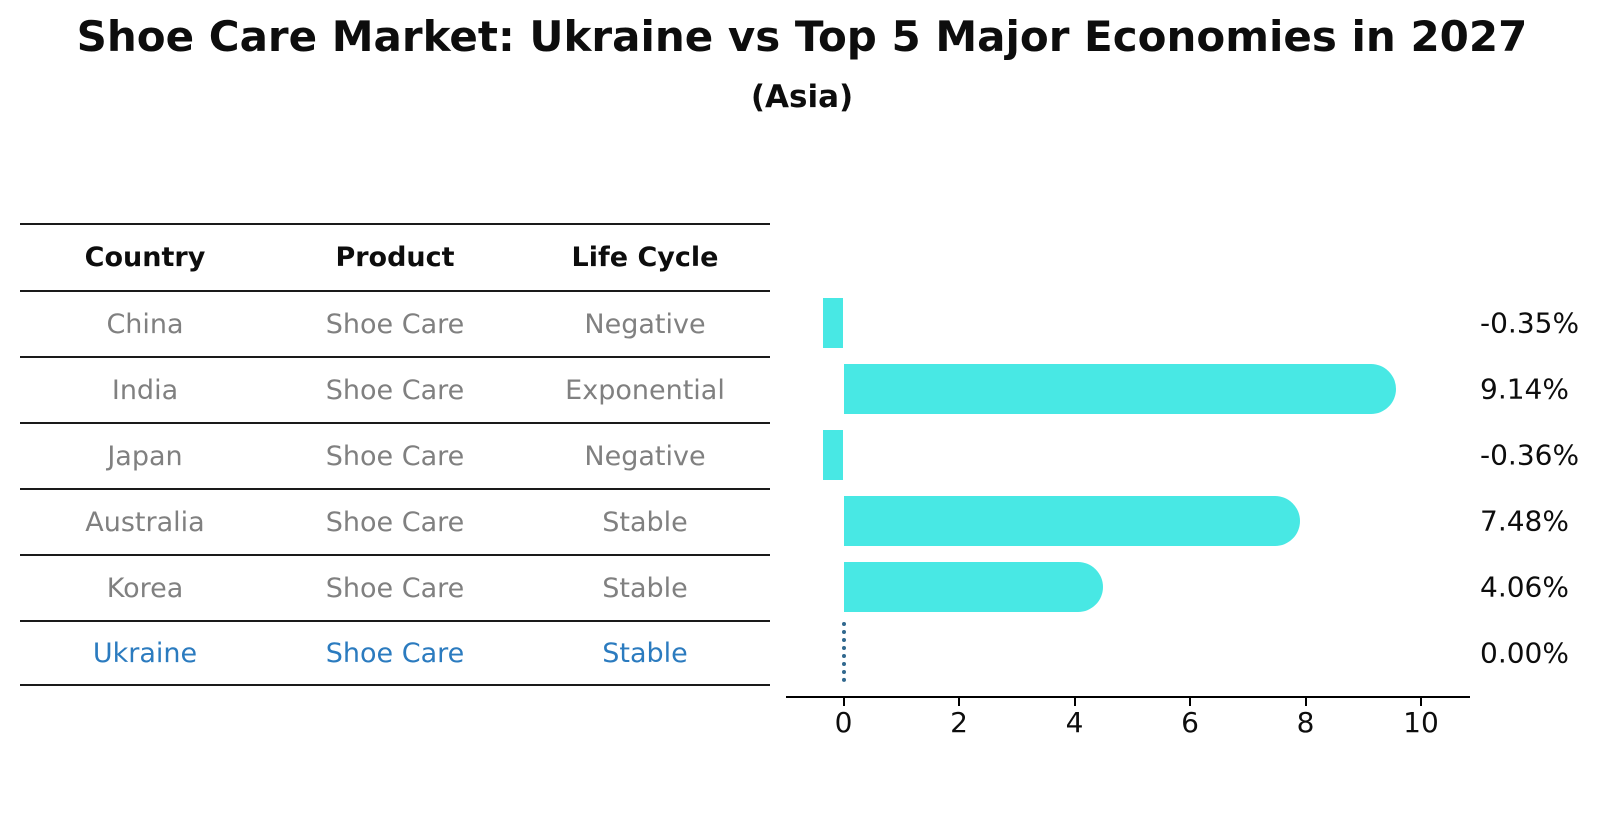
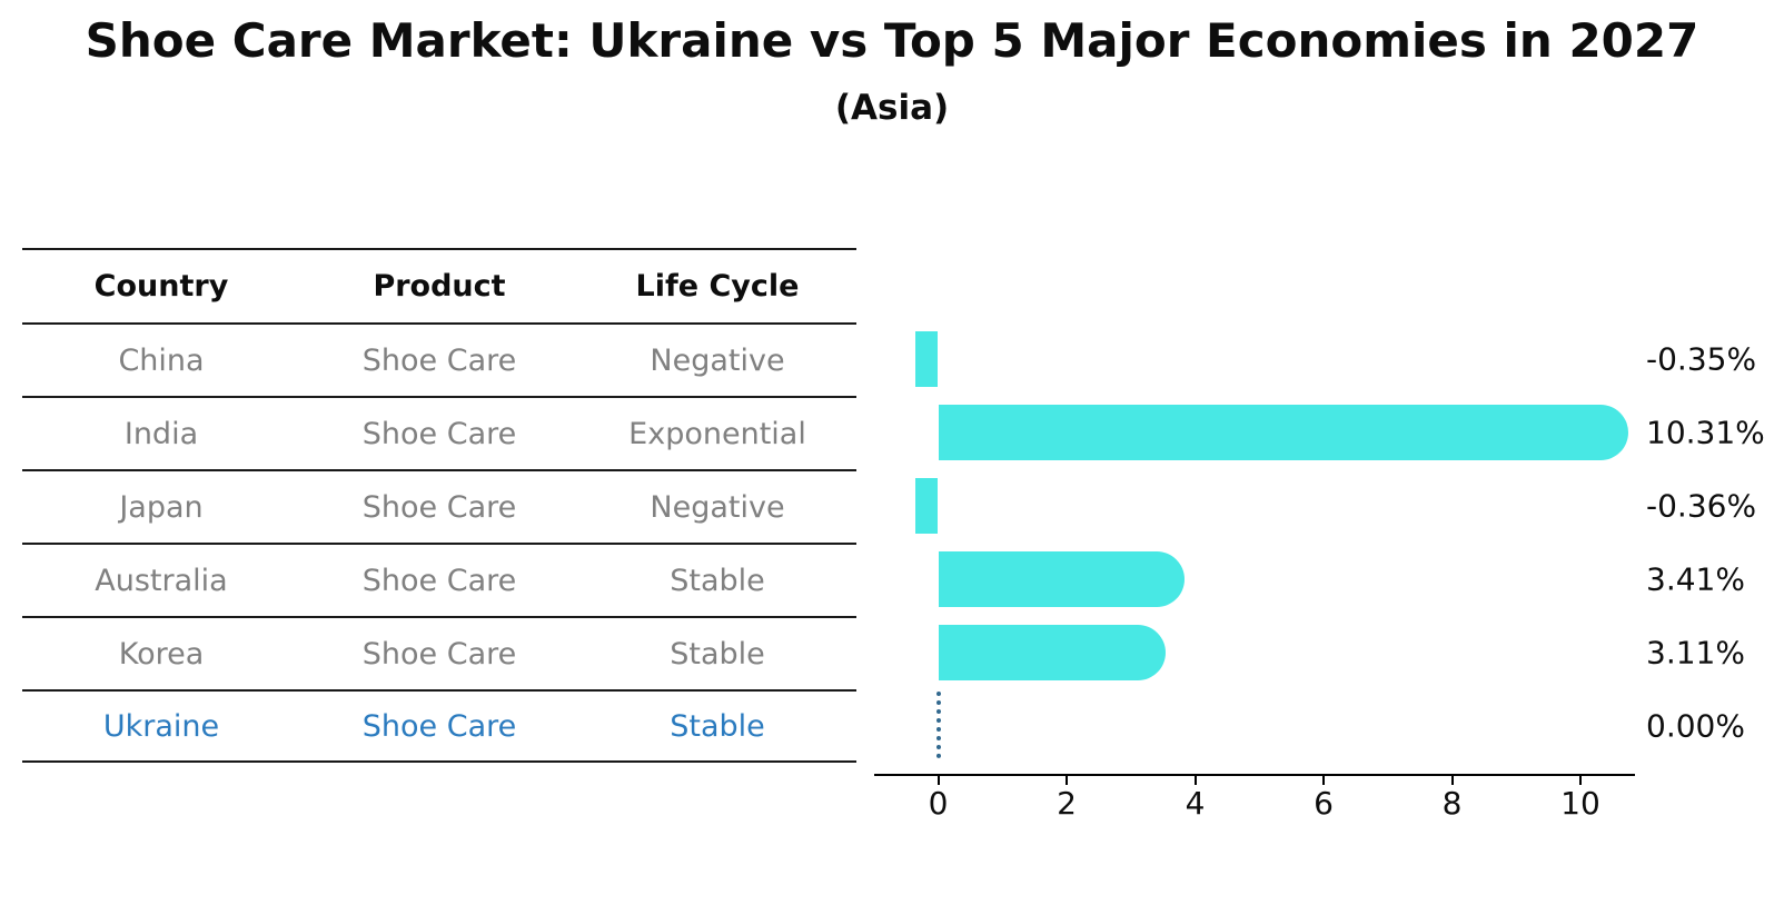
India: 9.14% -> 10.31%
Australia: 7.48% -> 3.41%
Korea: 4.06% -> 3.11%
